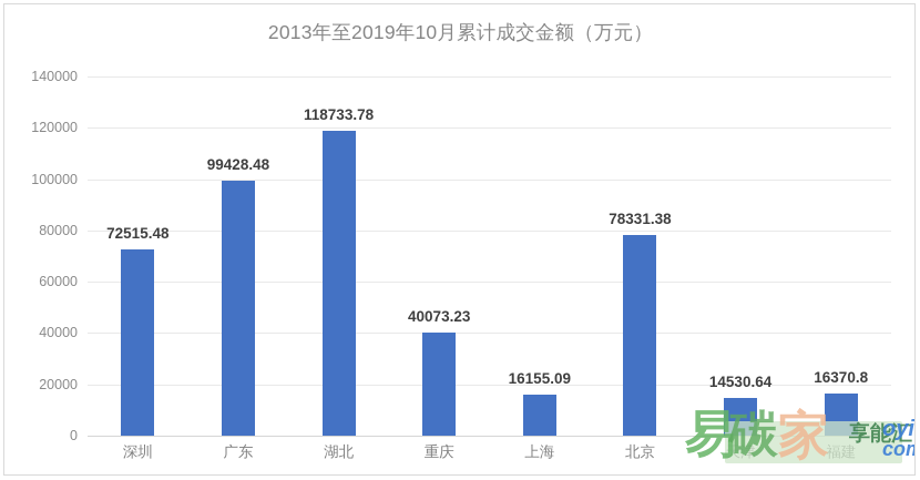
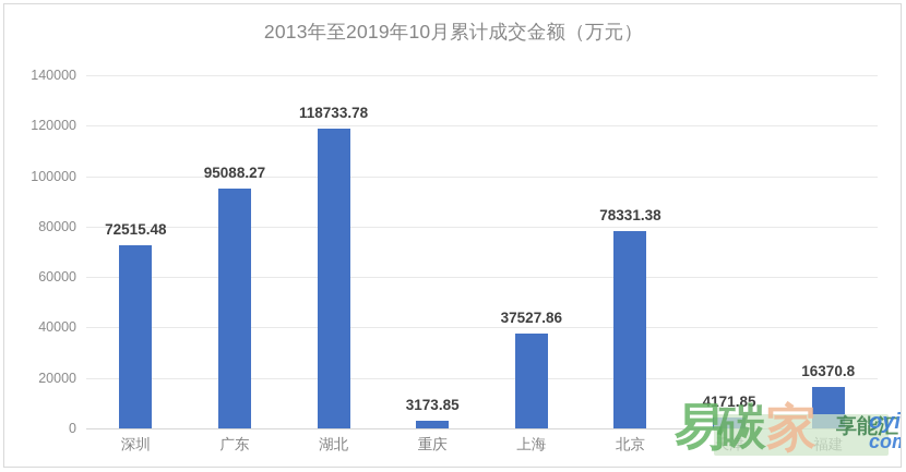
广东: 99428.48 -> 95088.27
重庆: 40073.23 -> 3173.85
上海: 16155.09 -> 37527.86
天津: 14530.64 -> 4171.85
